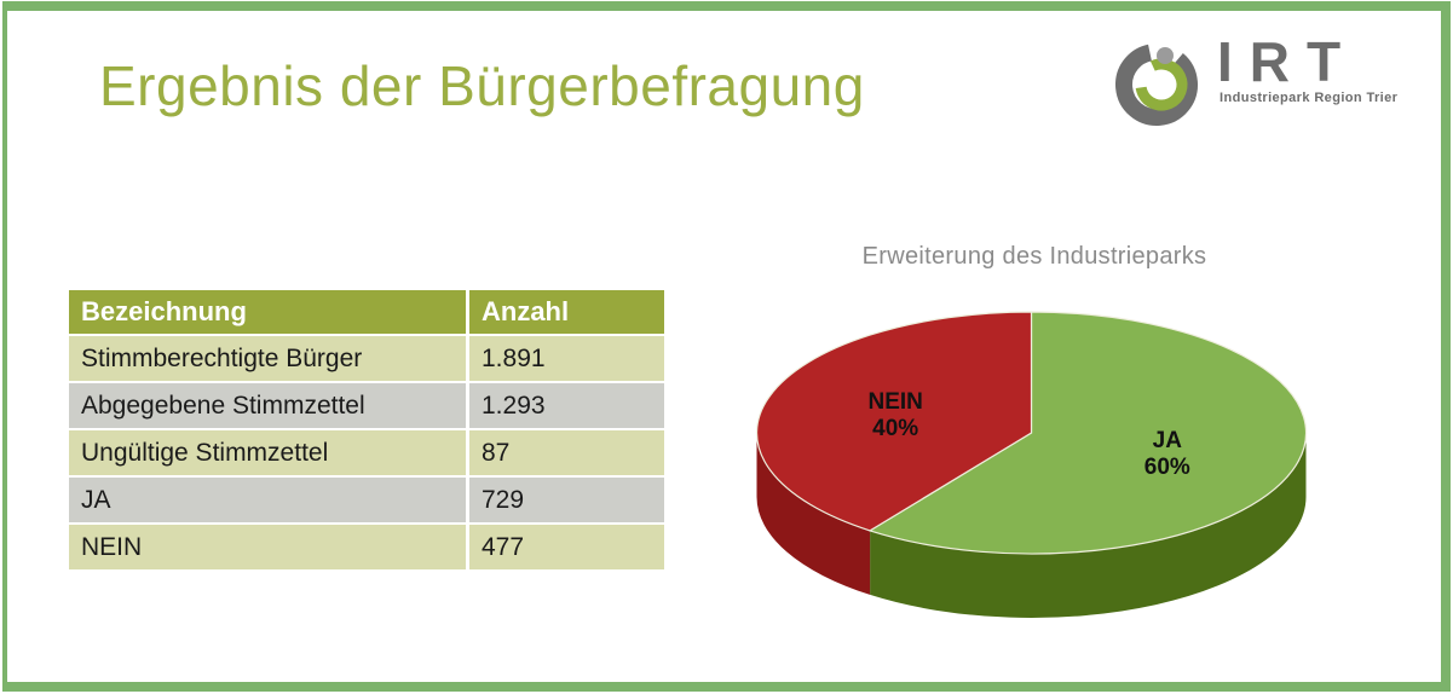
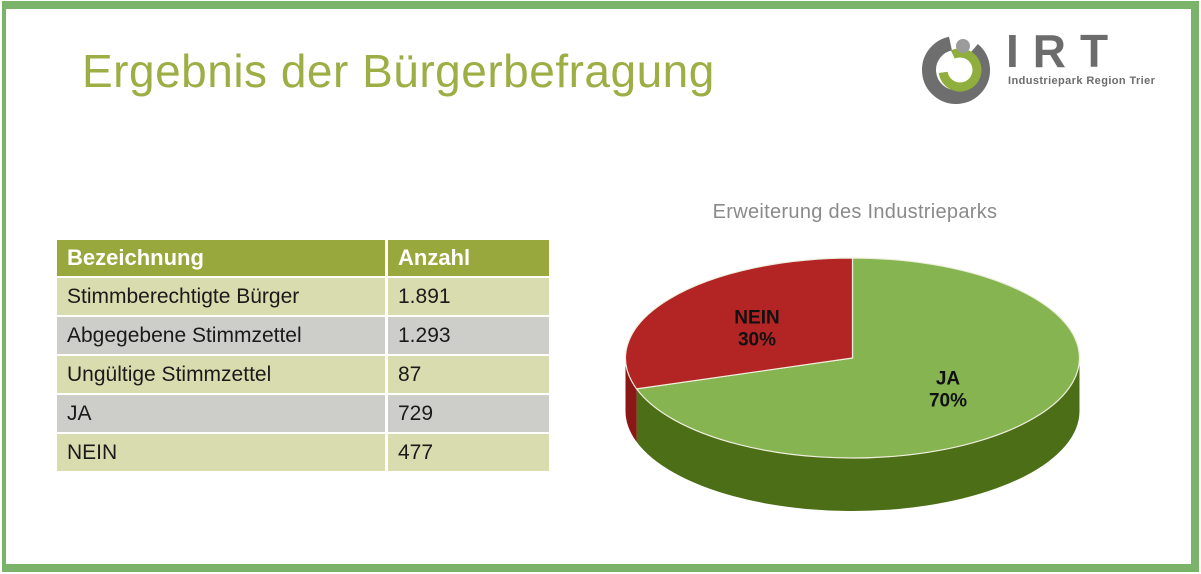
JA: 60% -> 70%
NEIN: 40% -> 30%
